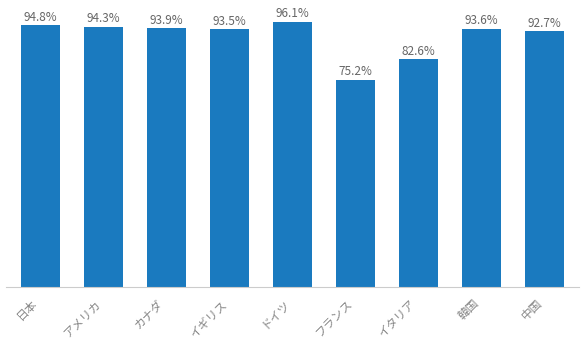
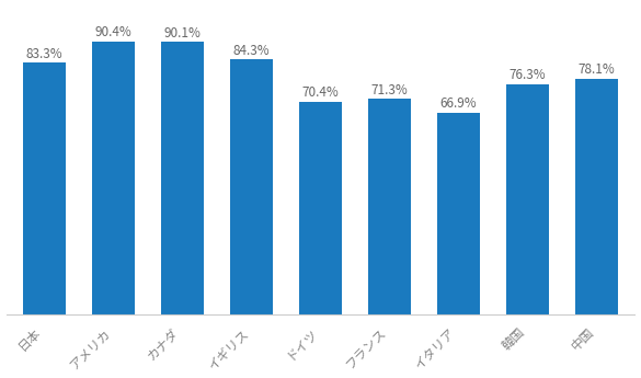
日本: 94.8% -> 83.3%
アメリカ: 94.3% -> 90.4%
カナダ: 93.9% -> 90.1%
イギリス: 93.5% -> 84.3%
ドイツ: 96.1% -> 70.4%
フランス: 75.2% -> 71.3%
イタリア: 82.6% -> 66.9%
韓国: 93.6% -> 76.3%
中国: 92.7% -> 78.1%
